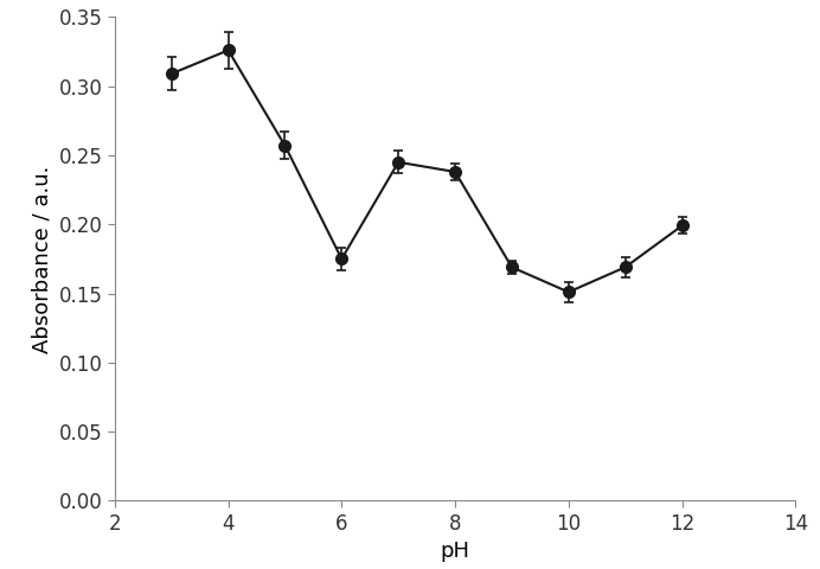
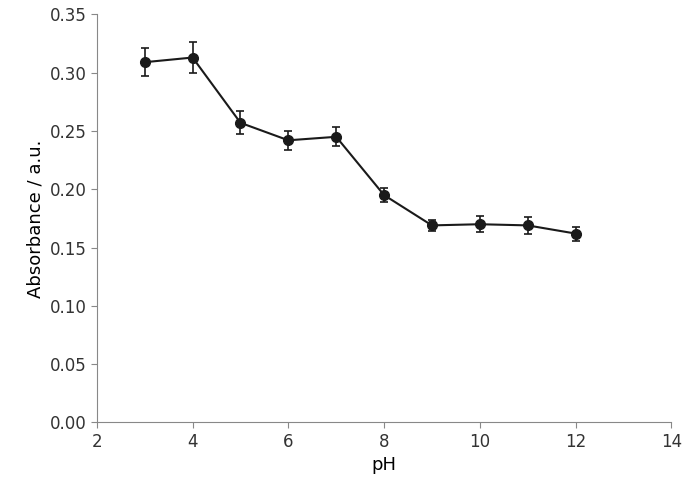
4: 0.326 -> 0.313
6: 0.175 -> 0.242
8: 0.238 -> 0.195
10: 0.151 -> 0.170
12: 0.199 -> 0.162
